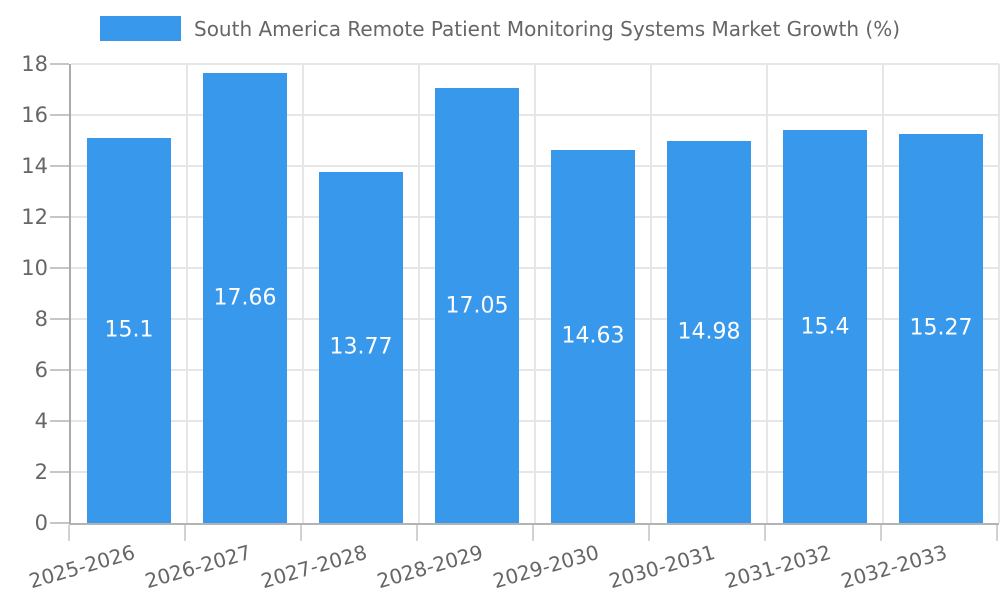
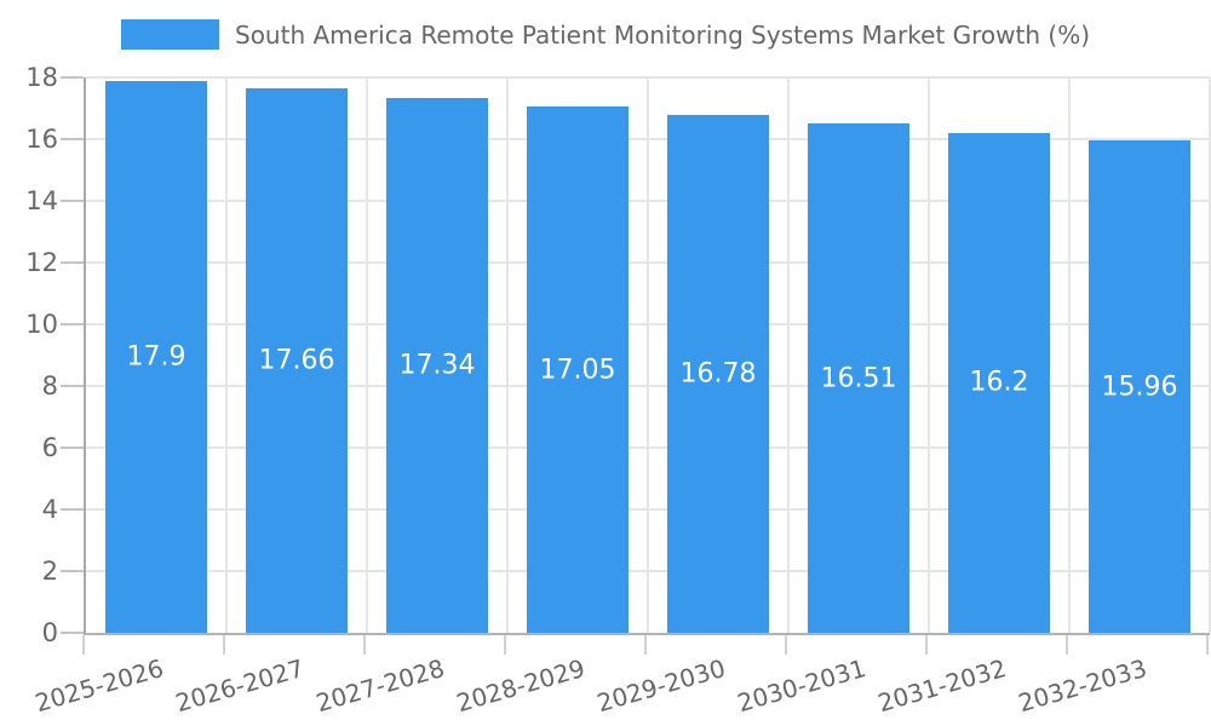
2025-2026: 15.1 -> 17.9
2027-2028: 13.77 -> 17.34
2029-2030: 14.63 -> 16.78
2030-2031: 14.98 -> 16.51
2031-2032: 15.4 -> 16.2
2032-2033: 15.27 -> 15.96
